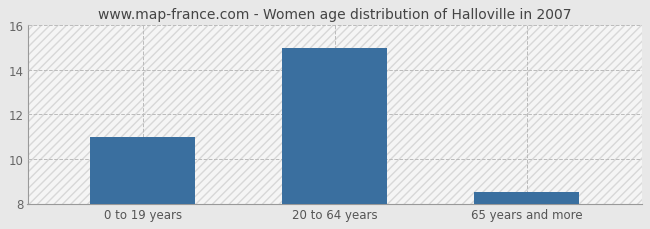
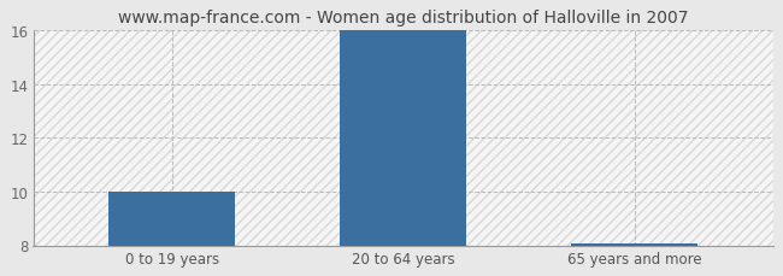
0 to 19 years: 11.00 -> 10.00
20 to 64 years: 15.00 -> 16.00
65 years and more: 8.50 -> 8.05
